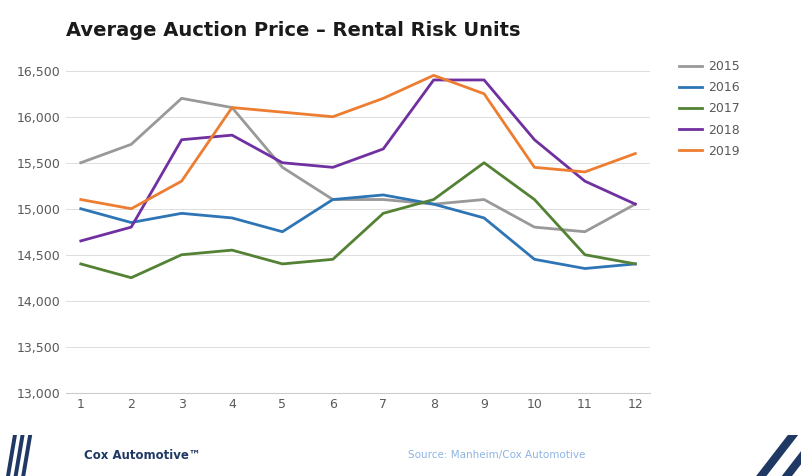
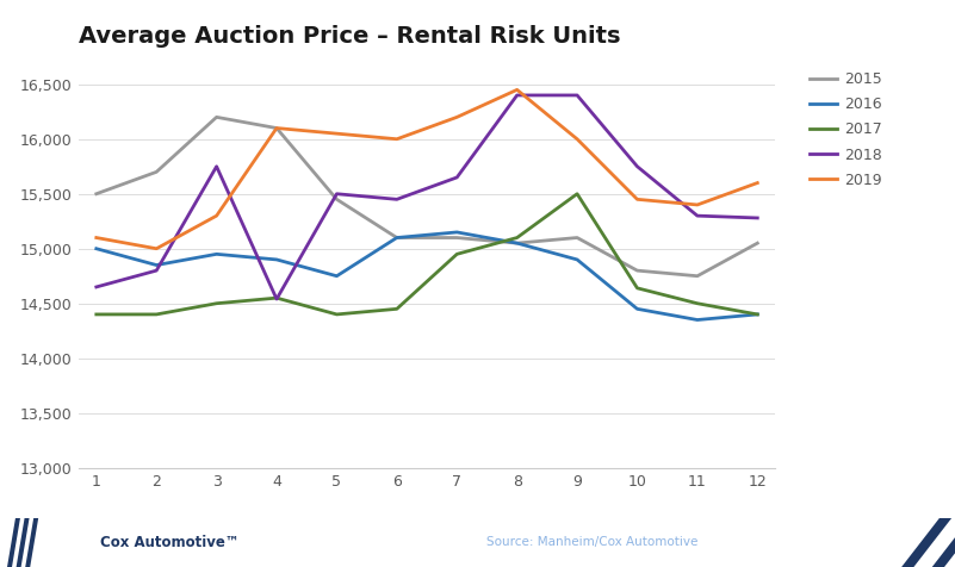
2017/2: 14,250 -> 14,400
2018/4: 15,800 -> 14,540
2019/9: 16,250 -> 16,000
2017/10: 15,100 -> 14,640
2018/12: 15,050 -> 15,280
